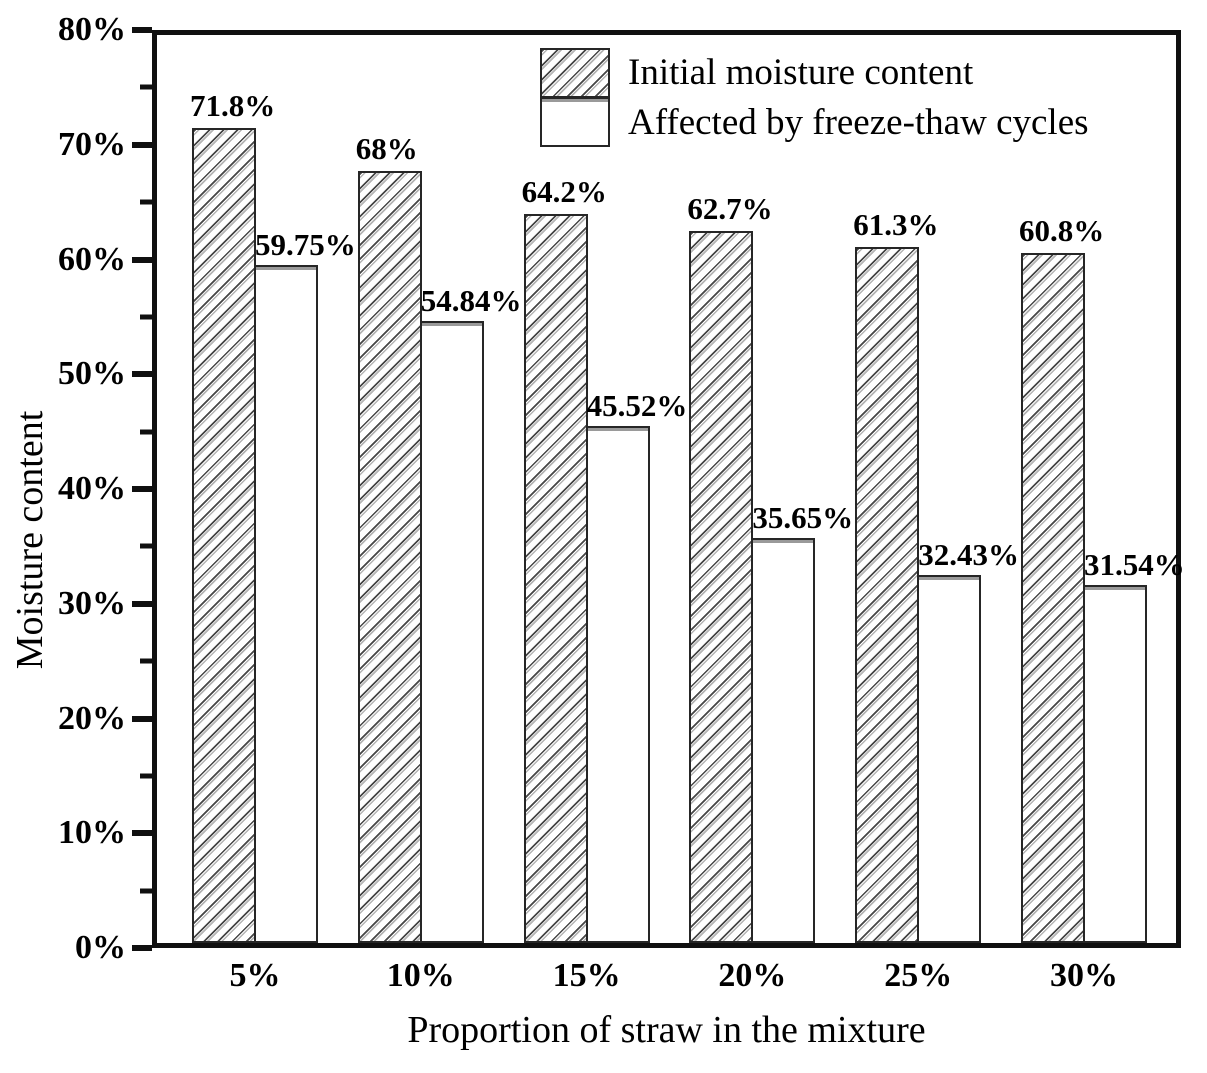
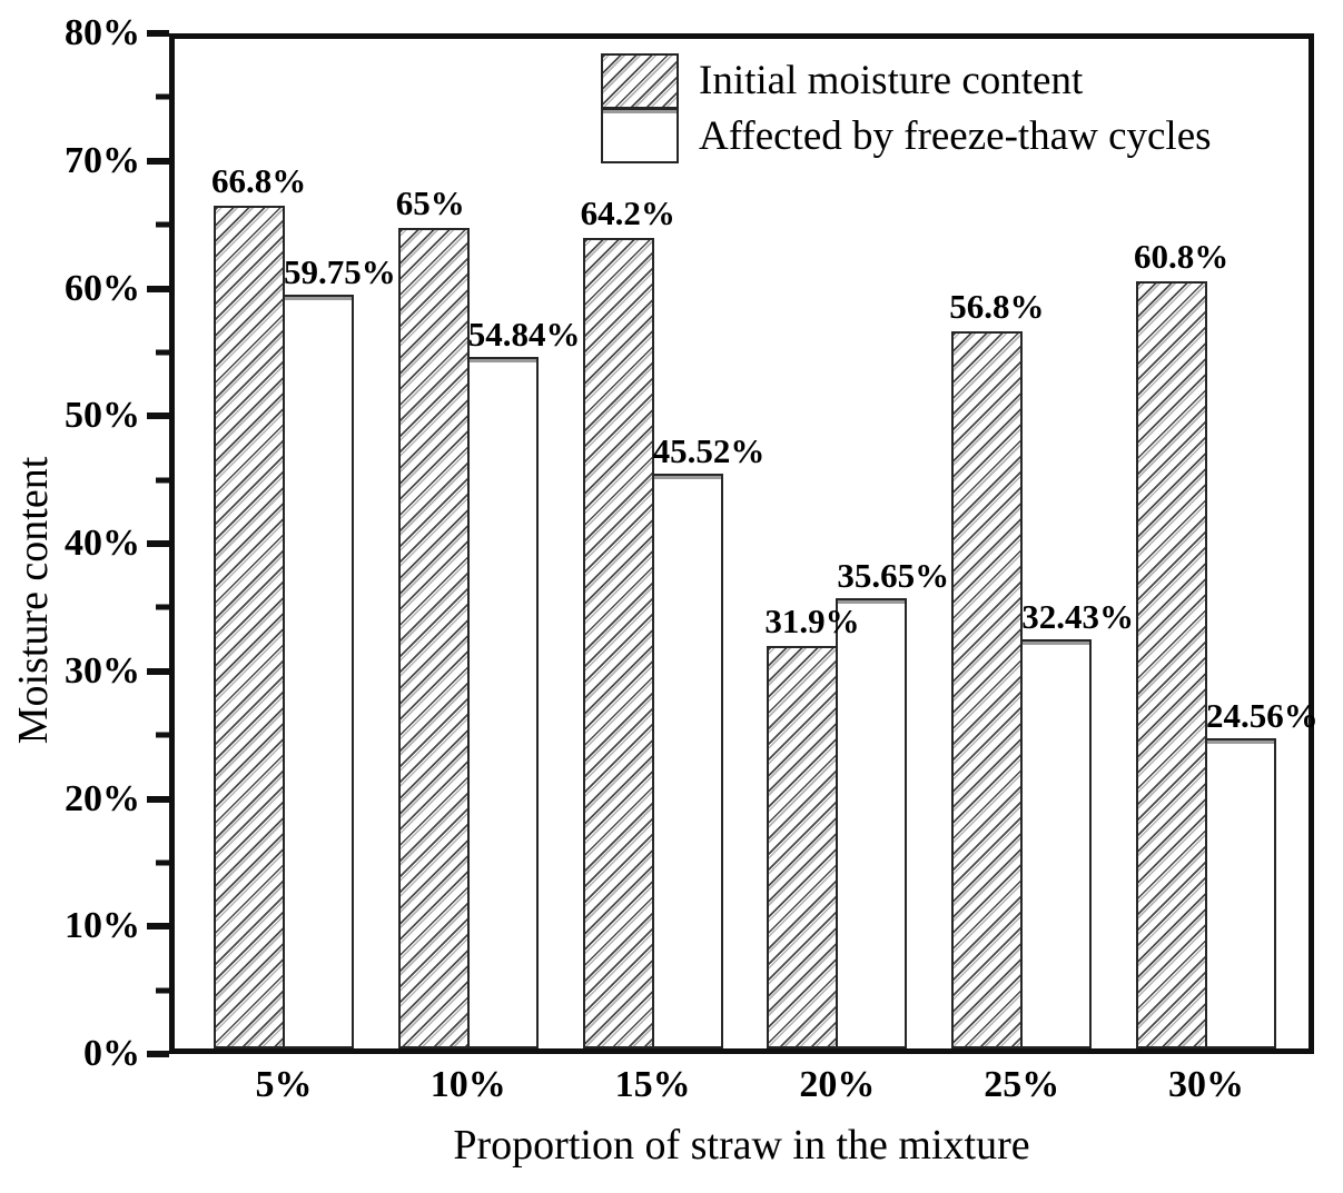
Initial moisture content/5%: 71.8% -> 66.8%
Initial moisture content/10%: 68% -> 65%
Initial moisture content/20%: 62.7% -> 31.9%
Initial moisture content/25%: 61.3% -> 56.8%
Affected by freeze-thaw cycles/30%: 31.54% -> 24.56%
